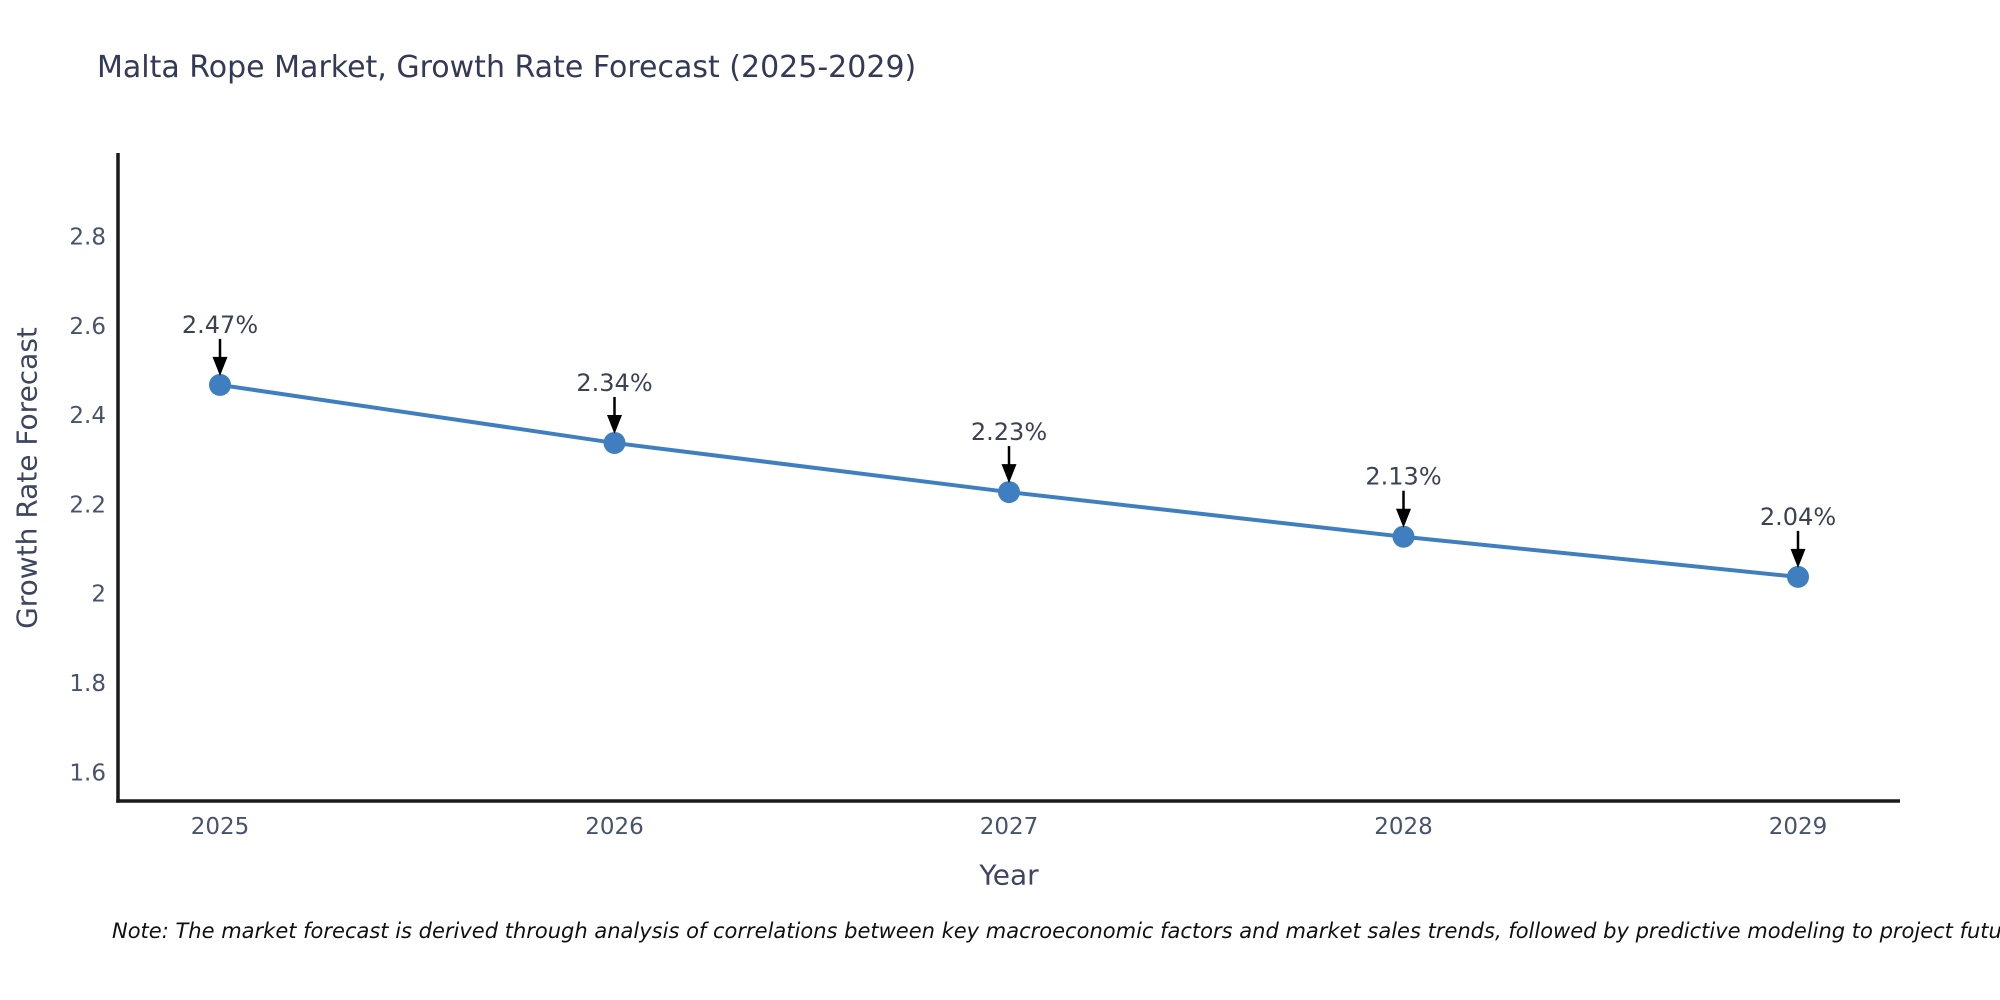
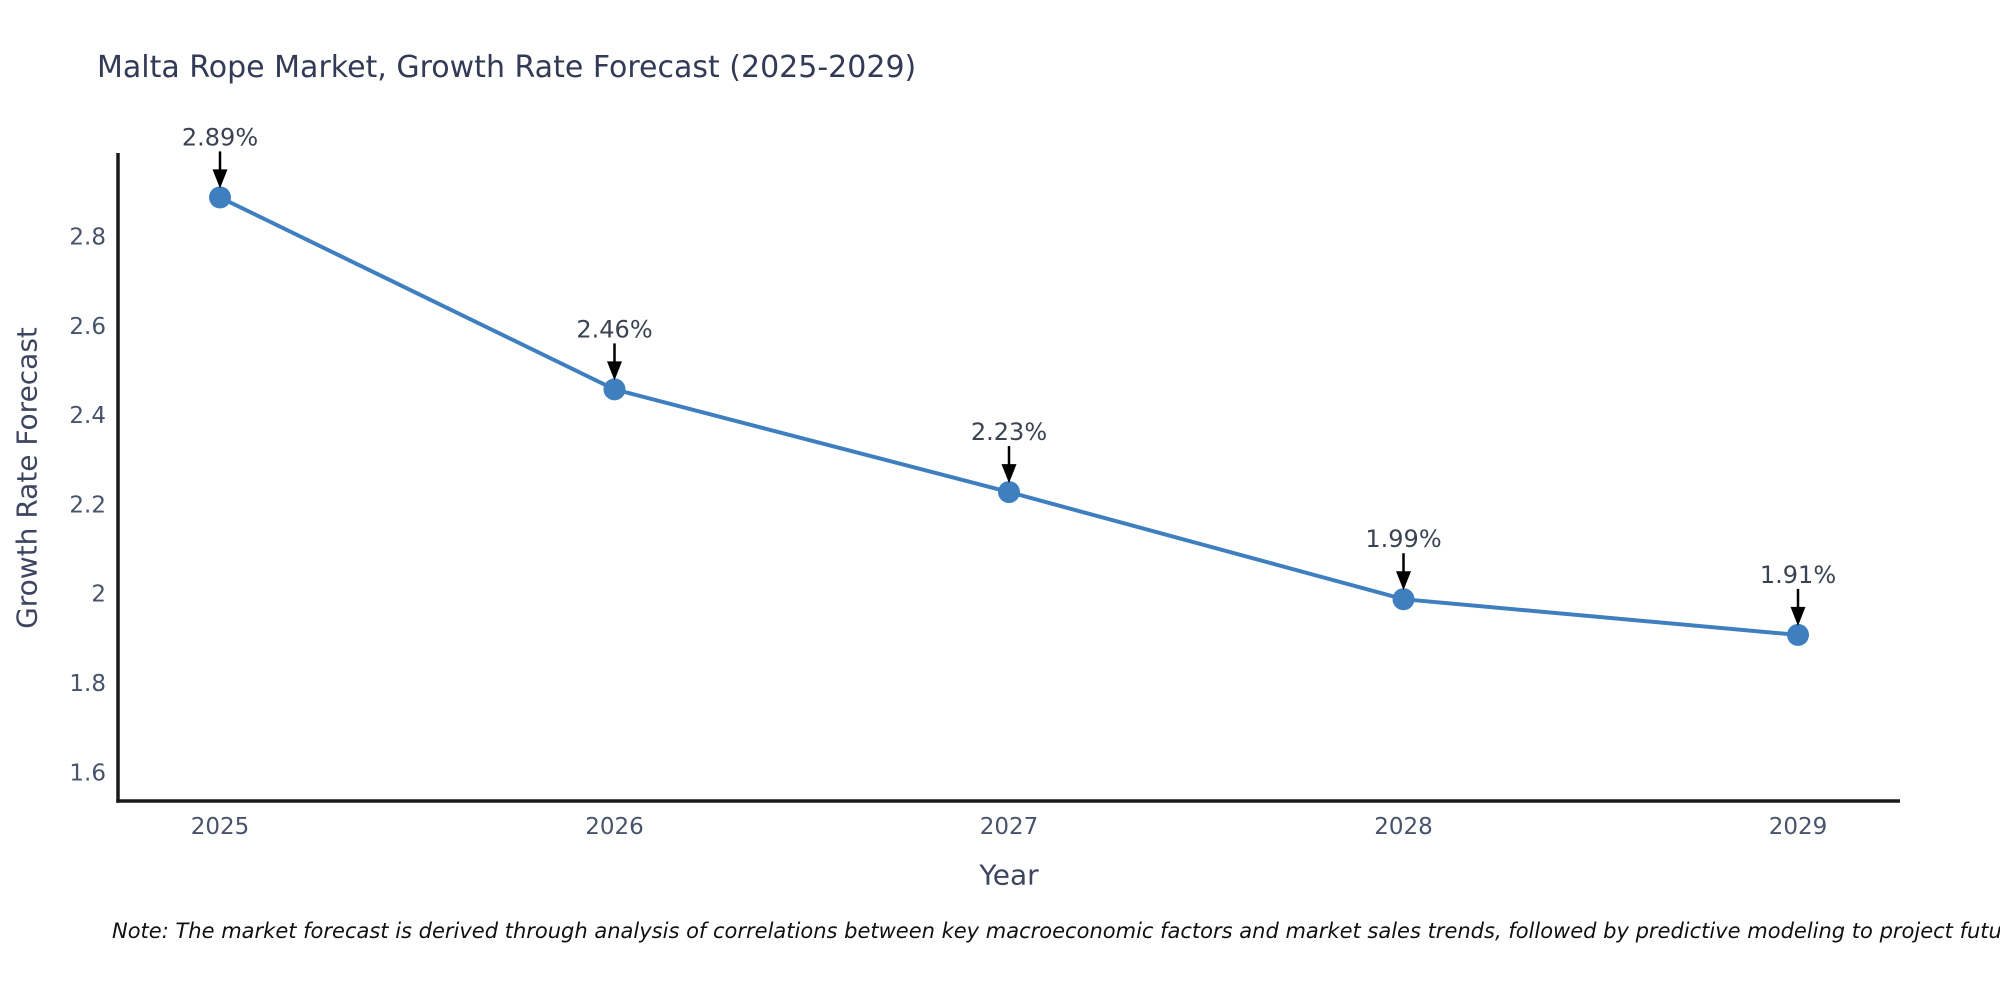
2025: 2.47% -> 2.89%
2026: 2.34% -> 2.46%
2028: 2.13% -> 1.99%
2029: 2.04% -> 1.91%
